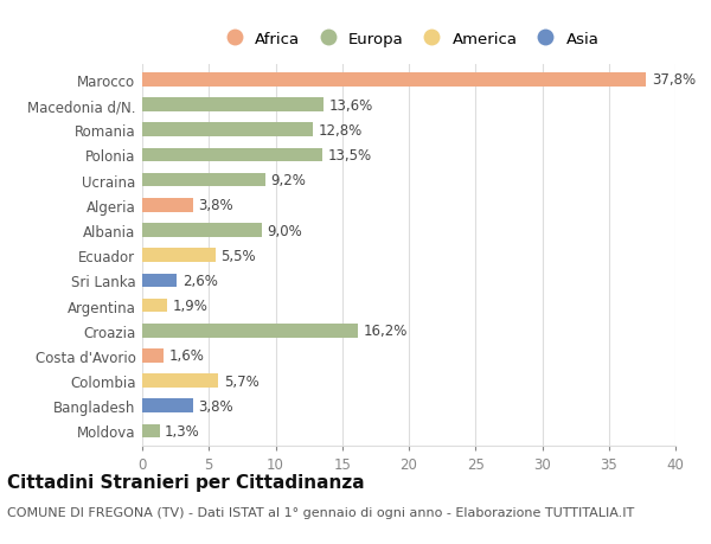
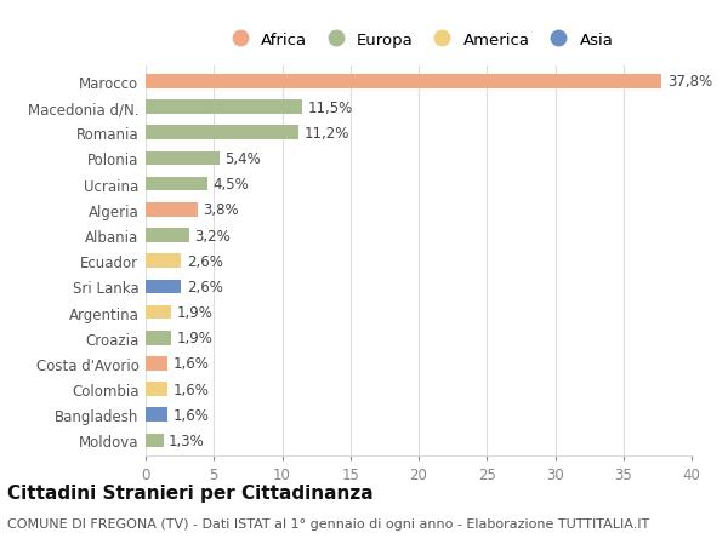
Macedonia d/N.: 13,6% -> 11,5%
Romania: 12,8% -> 11,2%
Polonia: 13,5% -> 5,4%
Ucraina: 9,2% -> 4,5%
Albania: 9,0% -> 3,2%
Ecuador: 5,5% -> 2,6%
Croazia: 16,2% -> 1,9%
Colombia: 5,7% -> 1,6%
Bangladesh: 3,8% -> 1,6%
